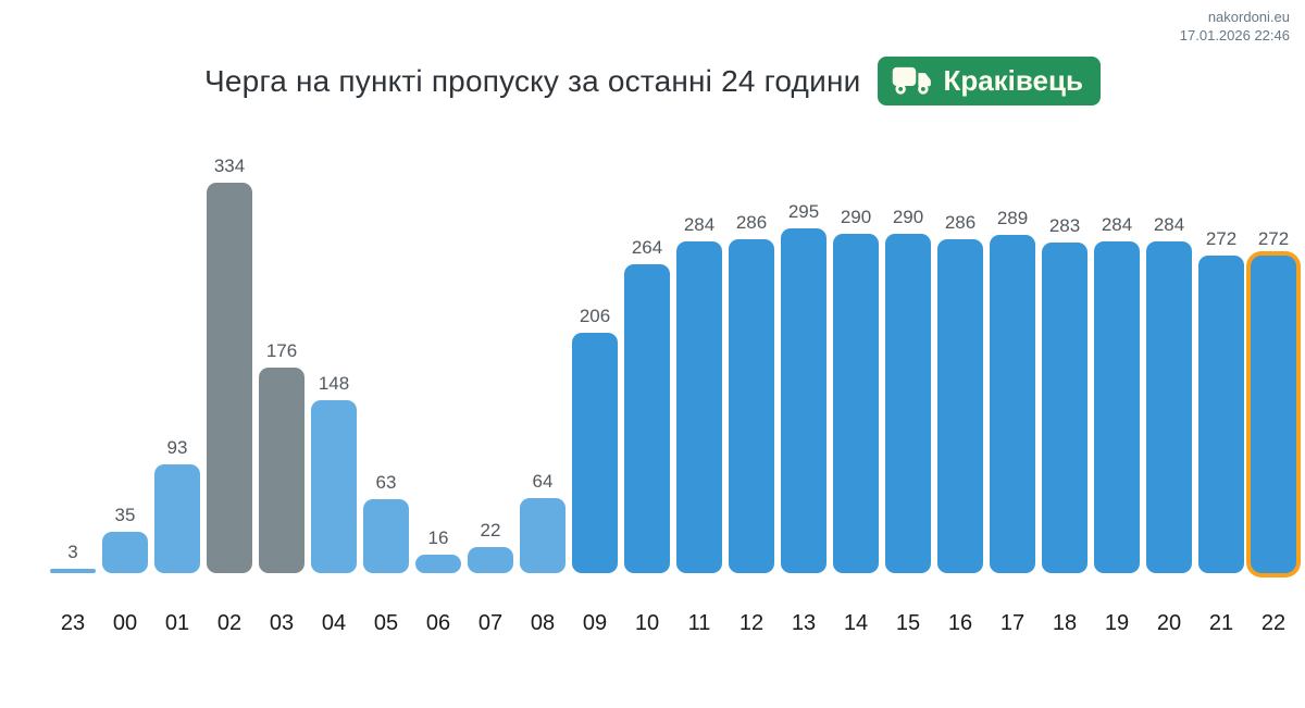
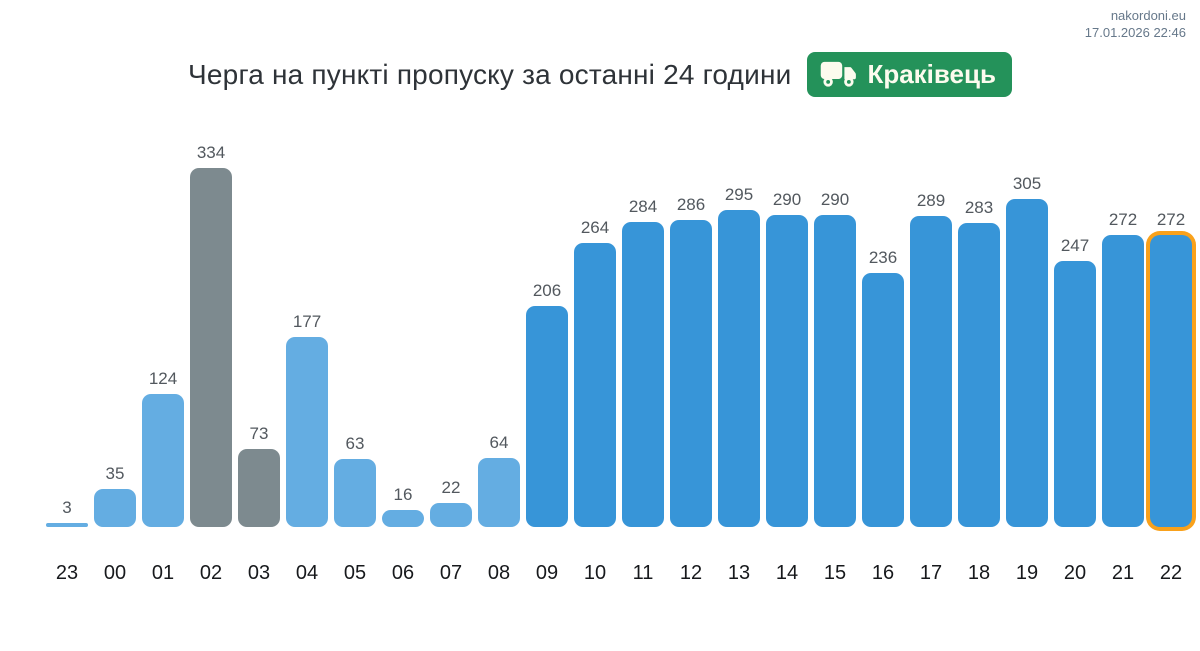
01: 93 -> 124
03: 176 -> 73
04: 148 -> 177
16: 286 -> 236
19: 284 -> 305
20: 284 -> 247
